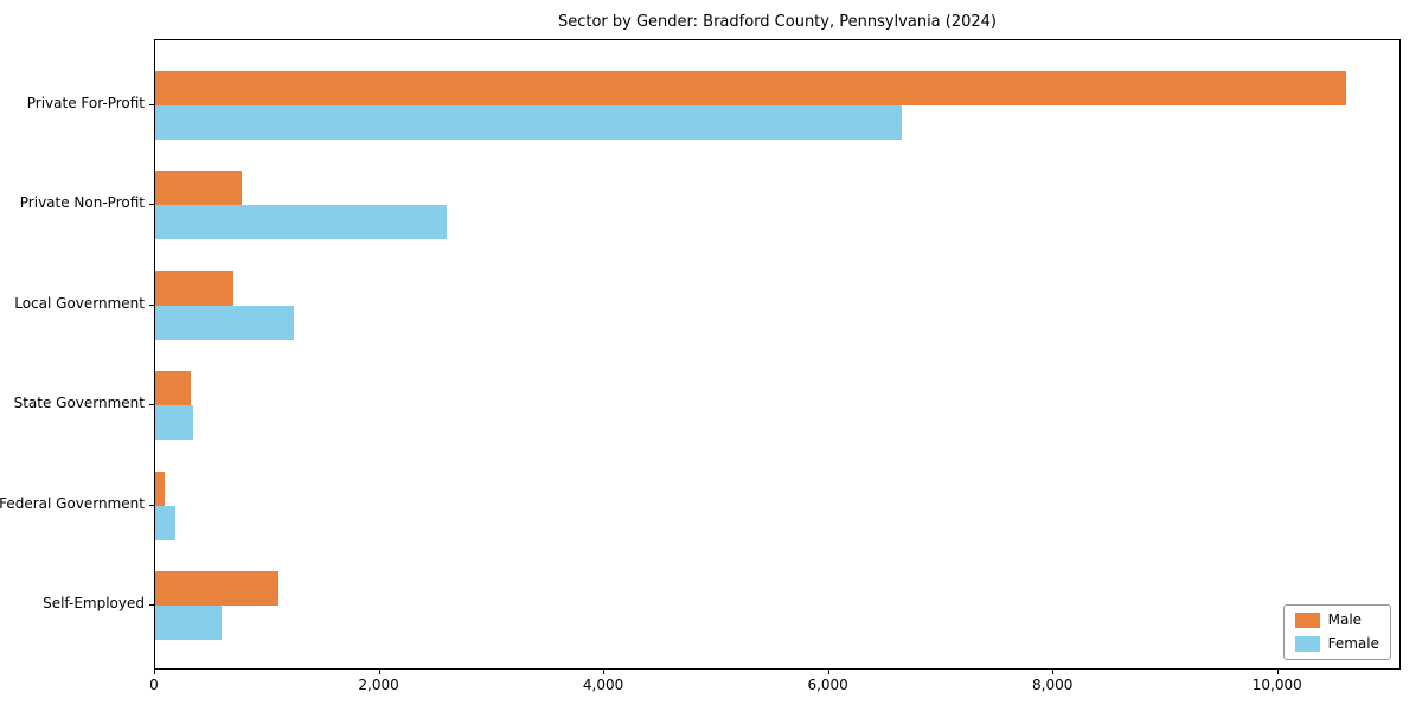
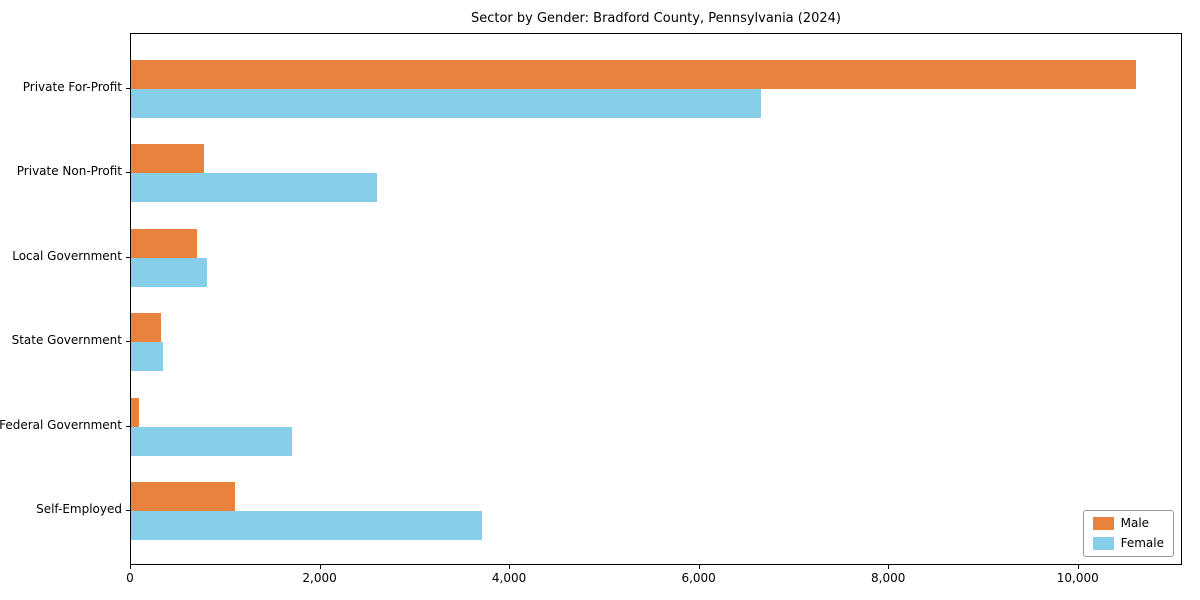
Female/Local Government: 1200 -> 800
Female/Federal Government: 200 -> 1700
Female/Self-Employed: 600 -> 3700
